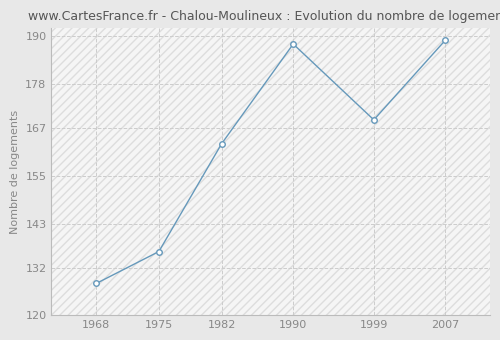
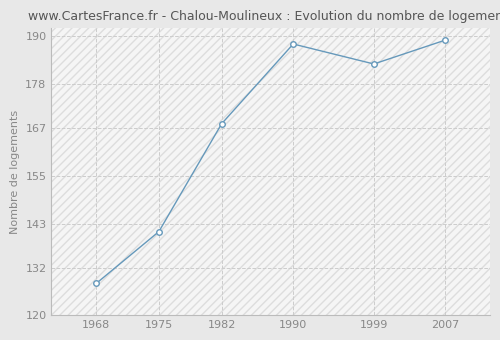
1975: 136 -> 141
1982: 163 -> 168
1999: 169 -> 183
